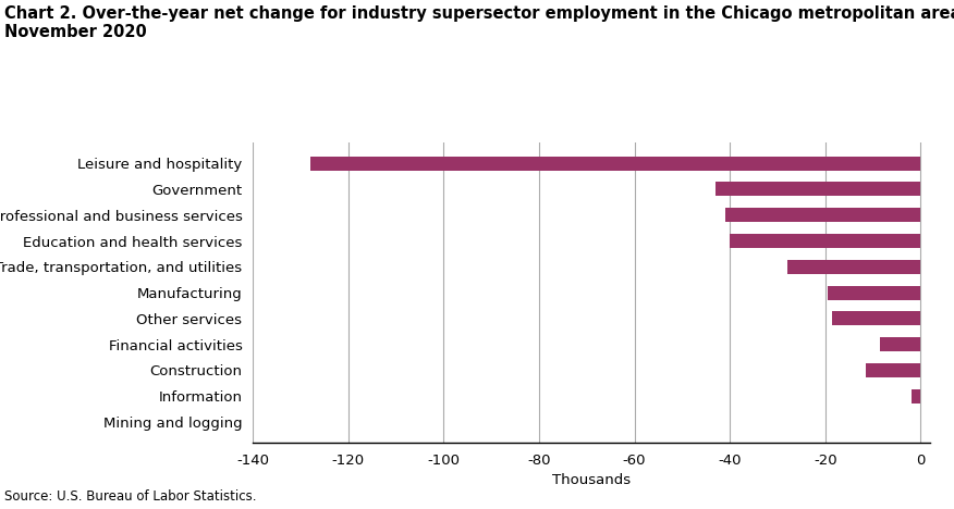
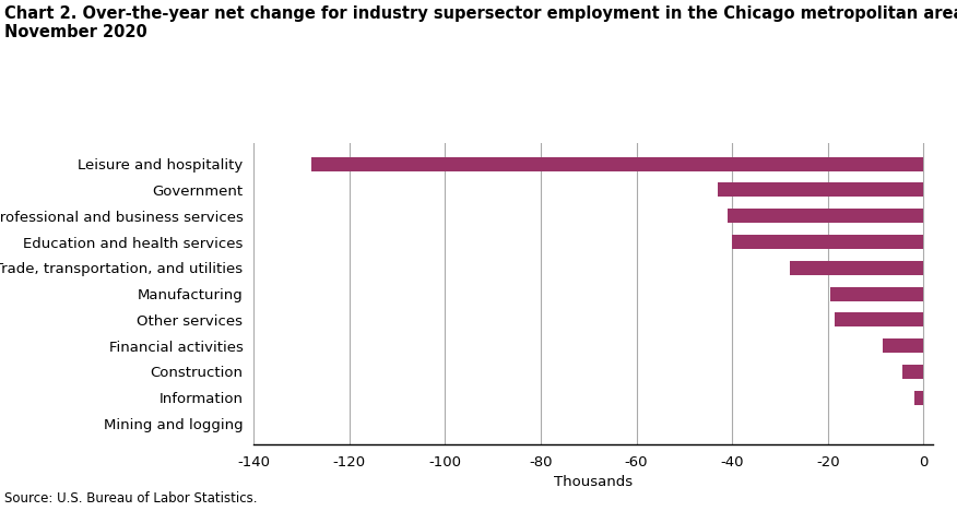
Construction: -11.5 -> -4.5
